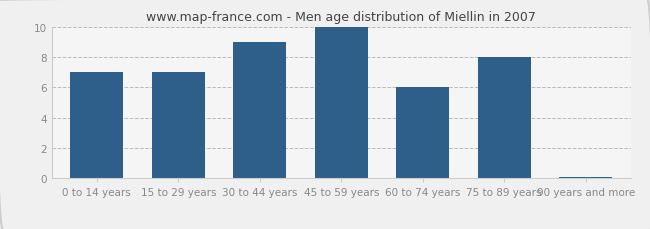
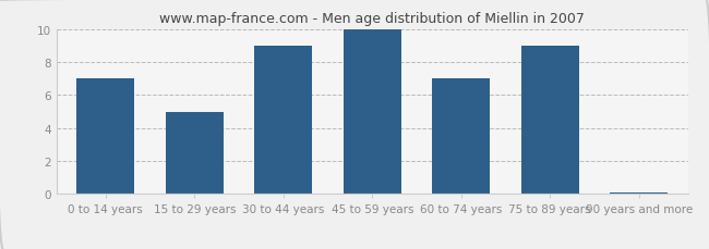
15 to 29 years: 7.0 -> 5.0
60 to 74 years: 6.0 -> 7.0
75 to 89 years: 8.0 -> 9.0
